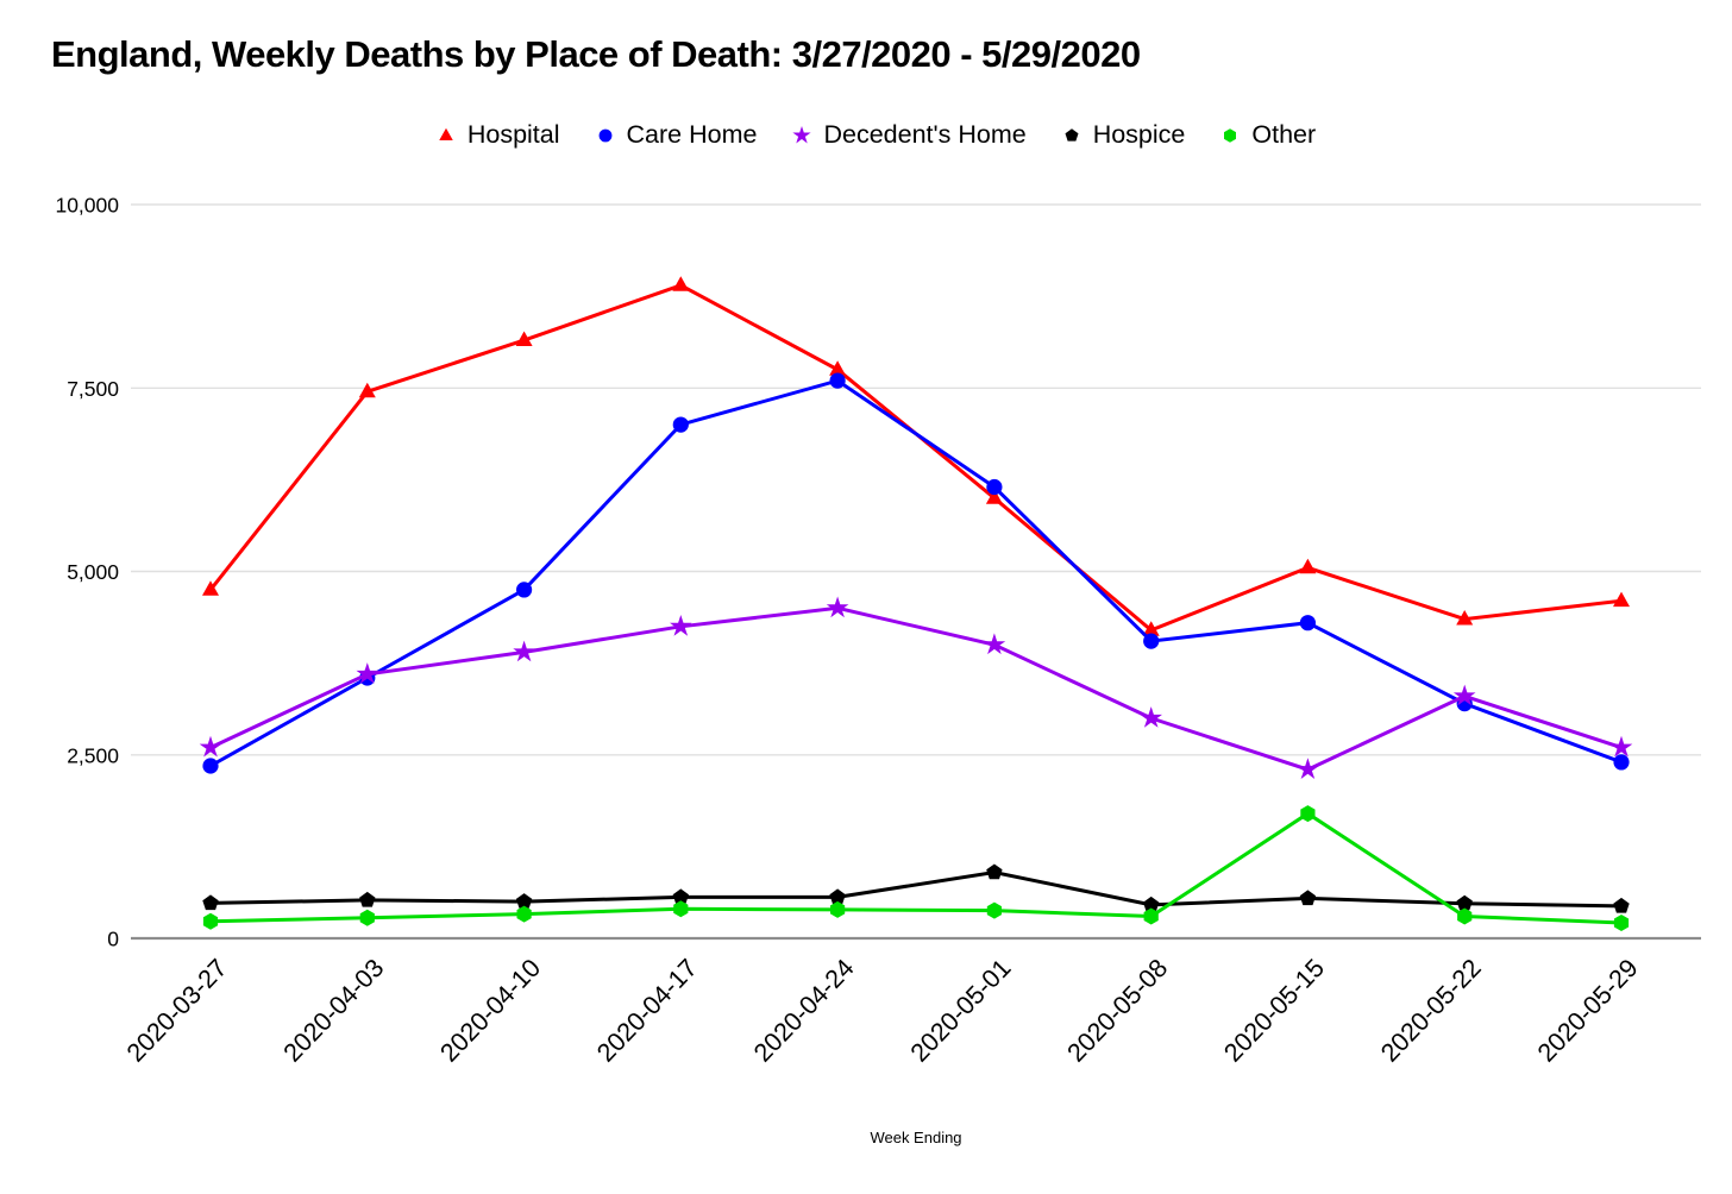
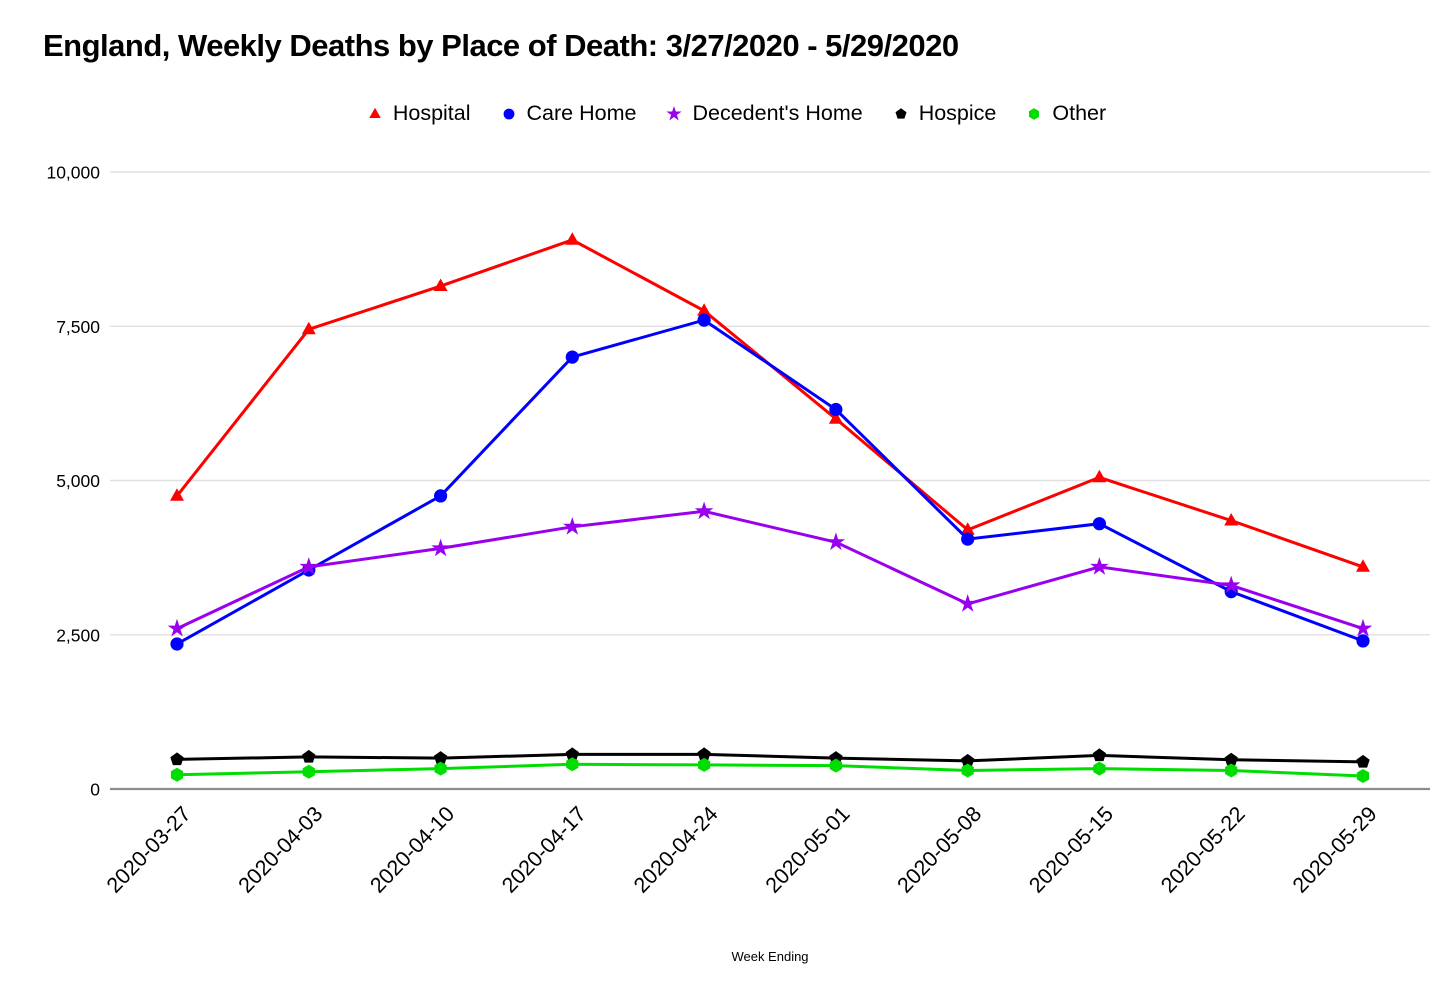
Hospice/2020-05-01: 900 -> 500
Decedent's Home/2020-05-15: 2300 -> 3600
Other/2020-05-15: 1700 -> 300
Hospital/2020-05-29: 4600 -> 3600
